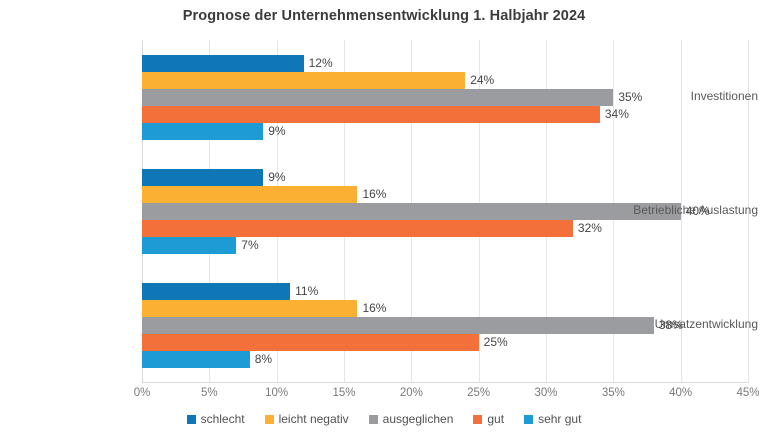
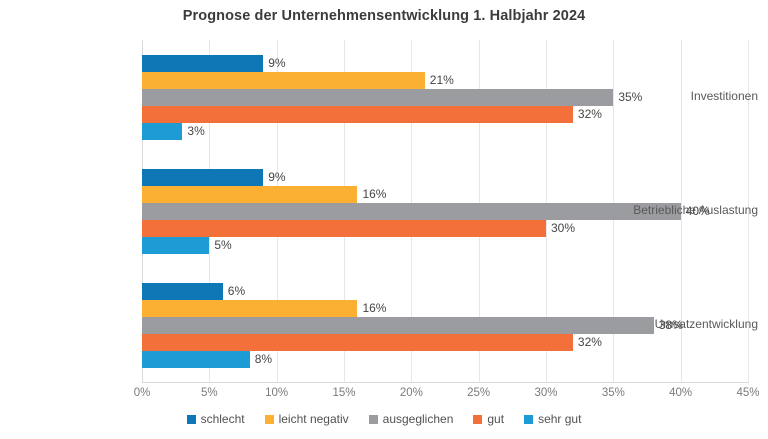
schlecht/Investitionen: 12% -> 9%
leicht negativ/Investitionen: 24% -> 21%
gut/Investitionen: 34% -> 32%
sehr gut/Investitionen: 9% -> 3%
gut/Betriebliche Auslastung: 32% -> 30%
sehr gut/Betriebliche Auslastung: 7% -> 5%
schlecht/Umsatzentwicklung: 11% -> 6%
gut/Umsatzentwicklung: 25% -> 32%
